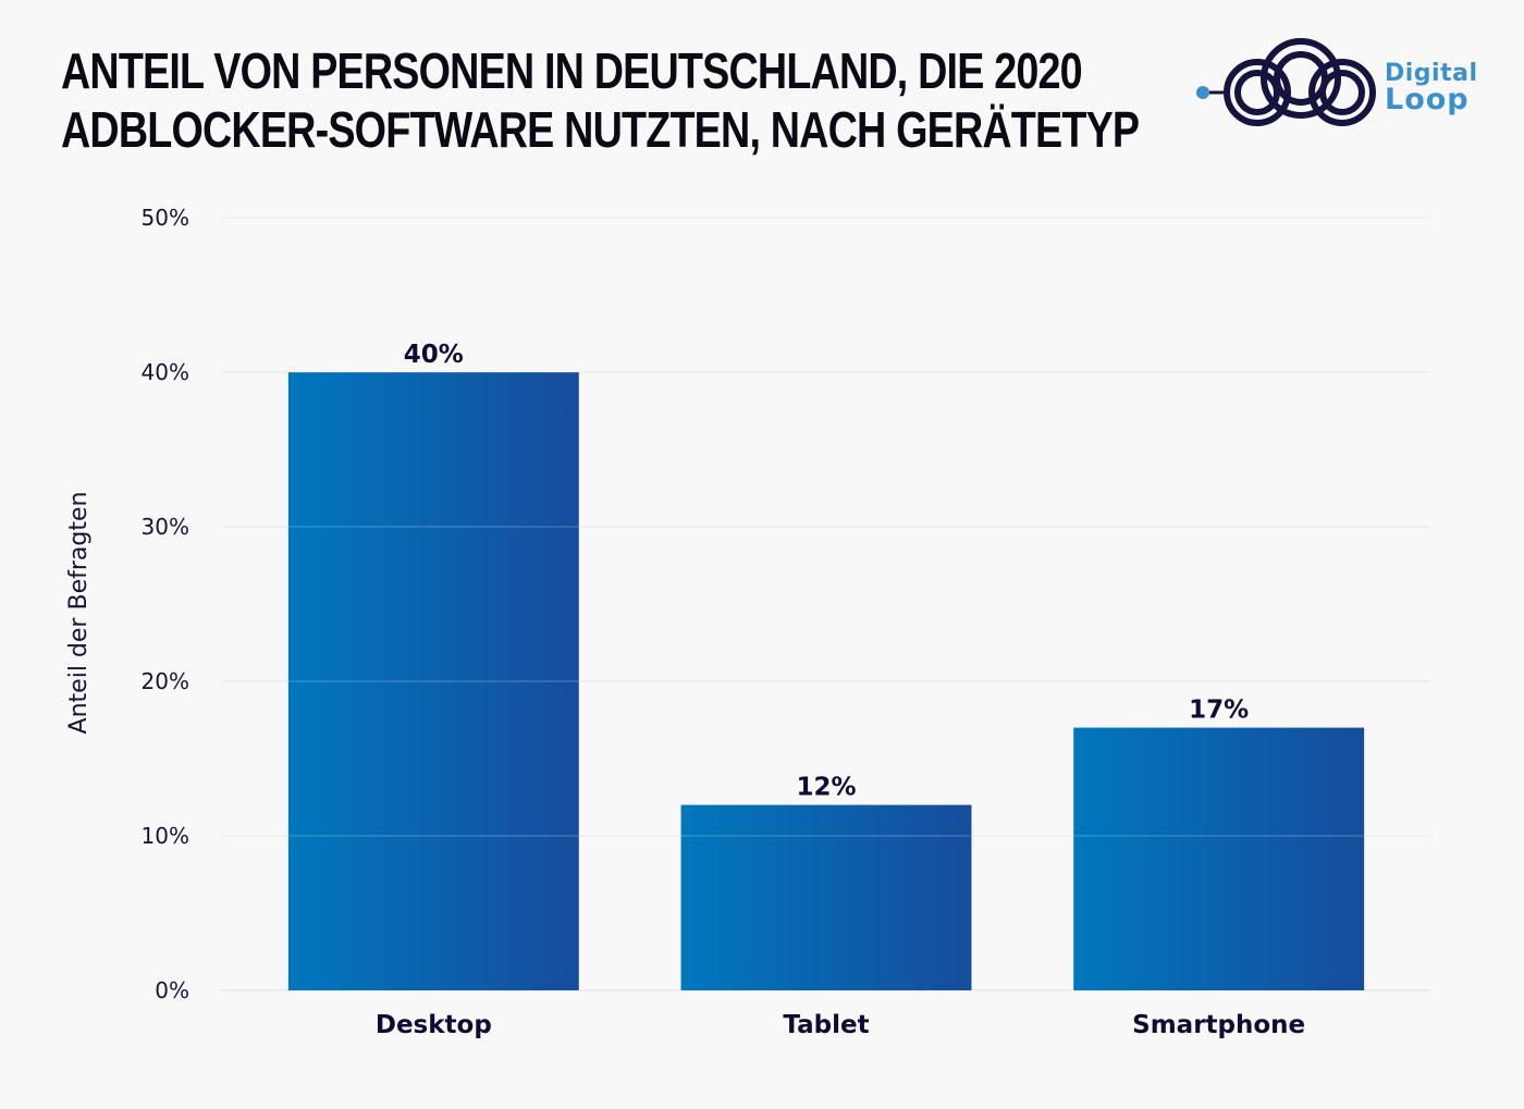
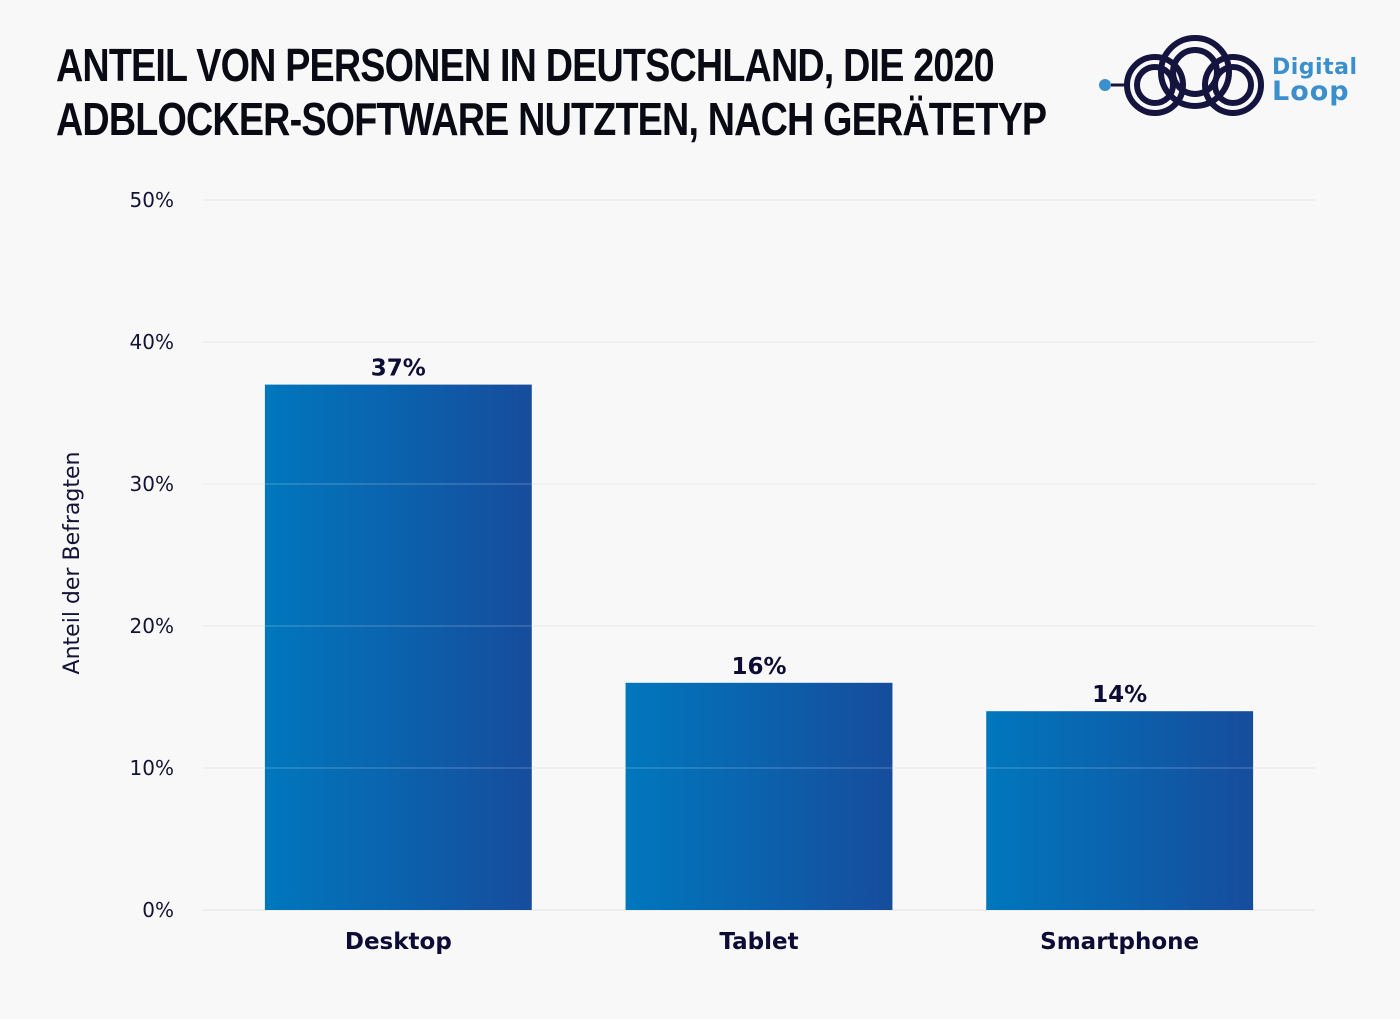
Desktop: 40% -> 37%
Tablet: 12% -> 16%
Smartphone: 17% -> 14%
